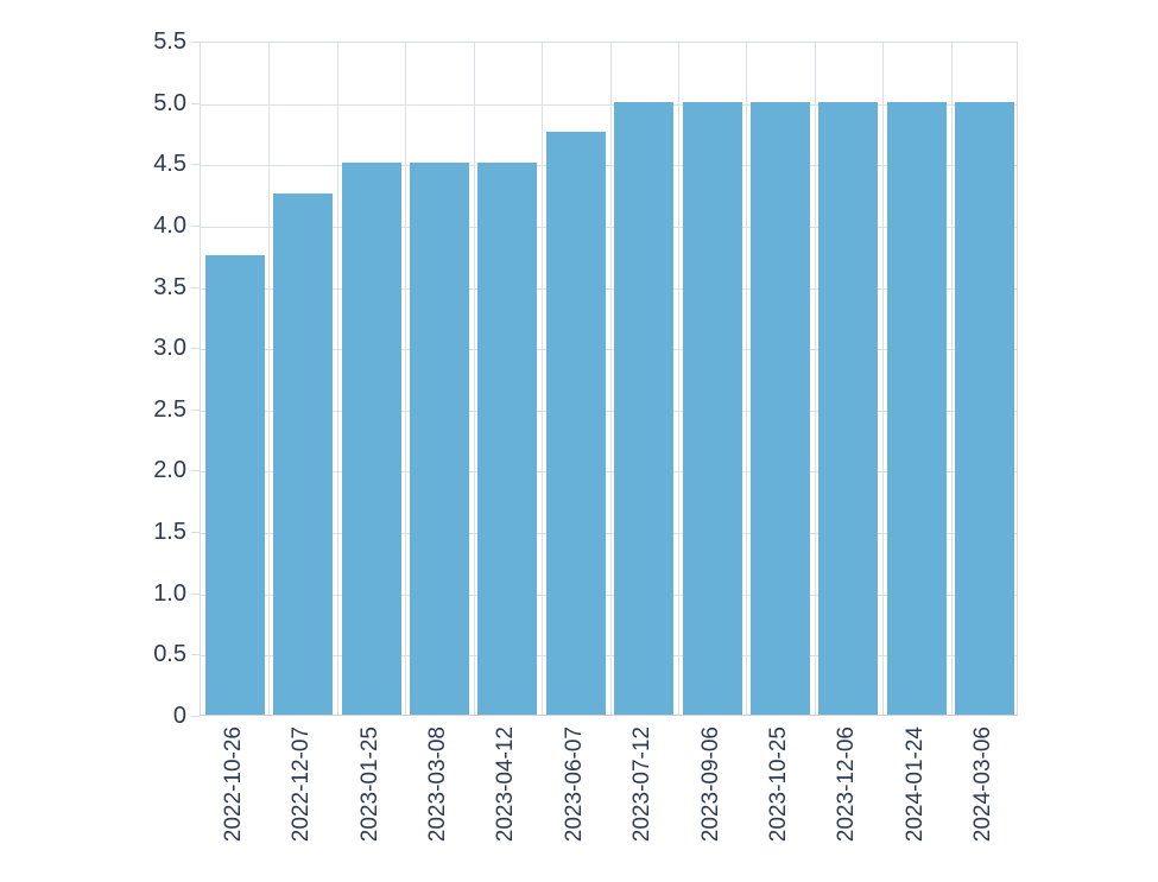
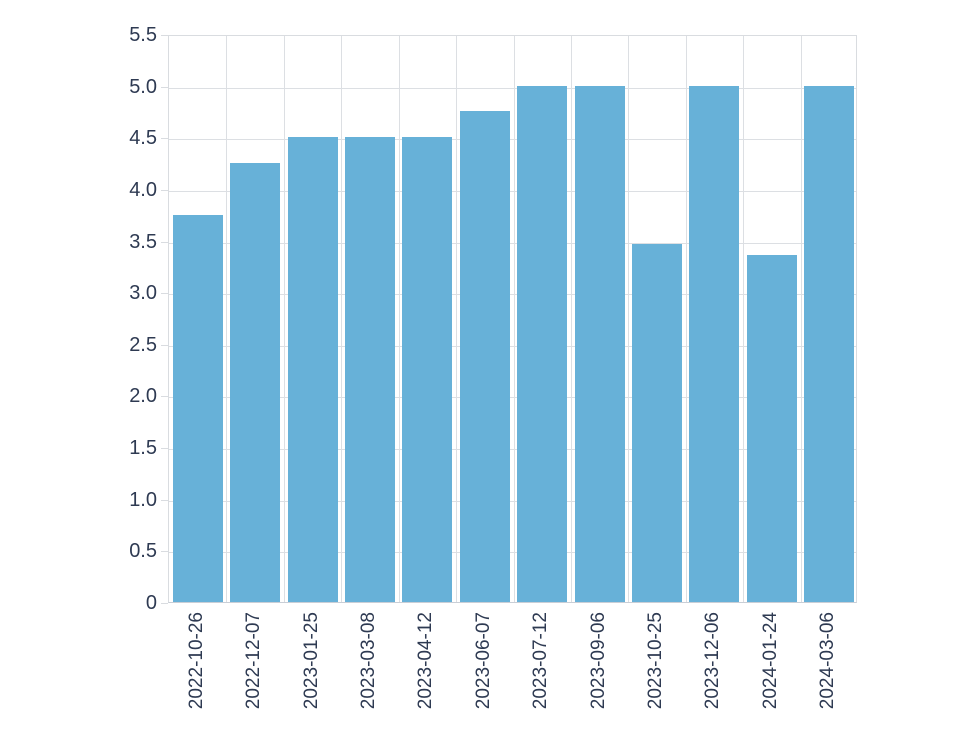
2023-10-25: 5.00 -> 3.47
2024-01-24: 5.00 -> 3.36
